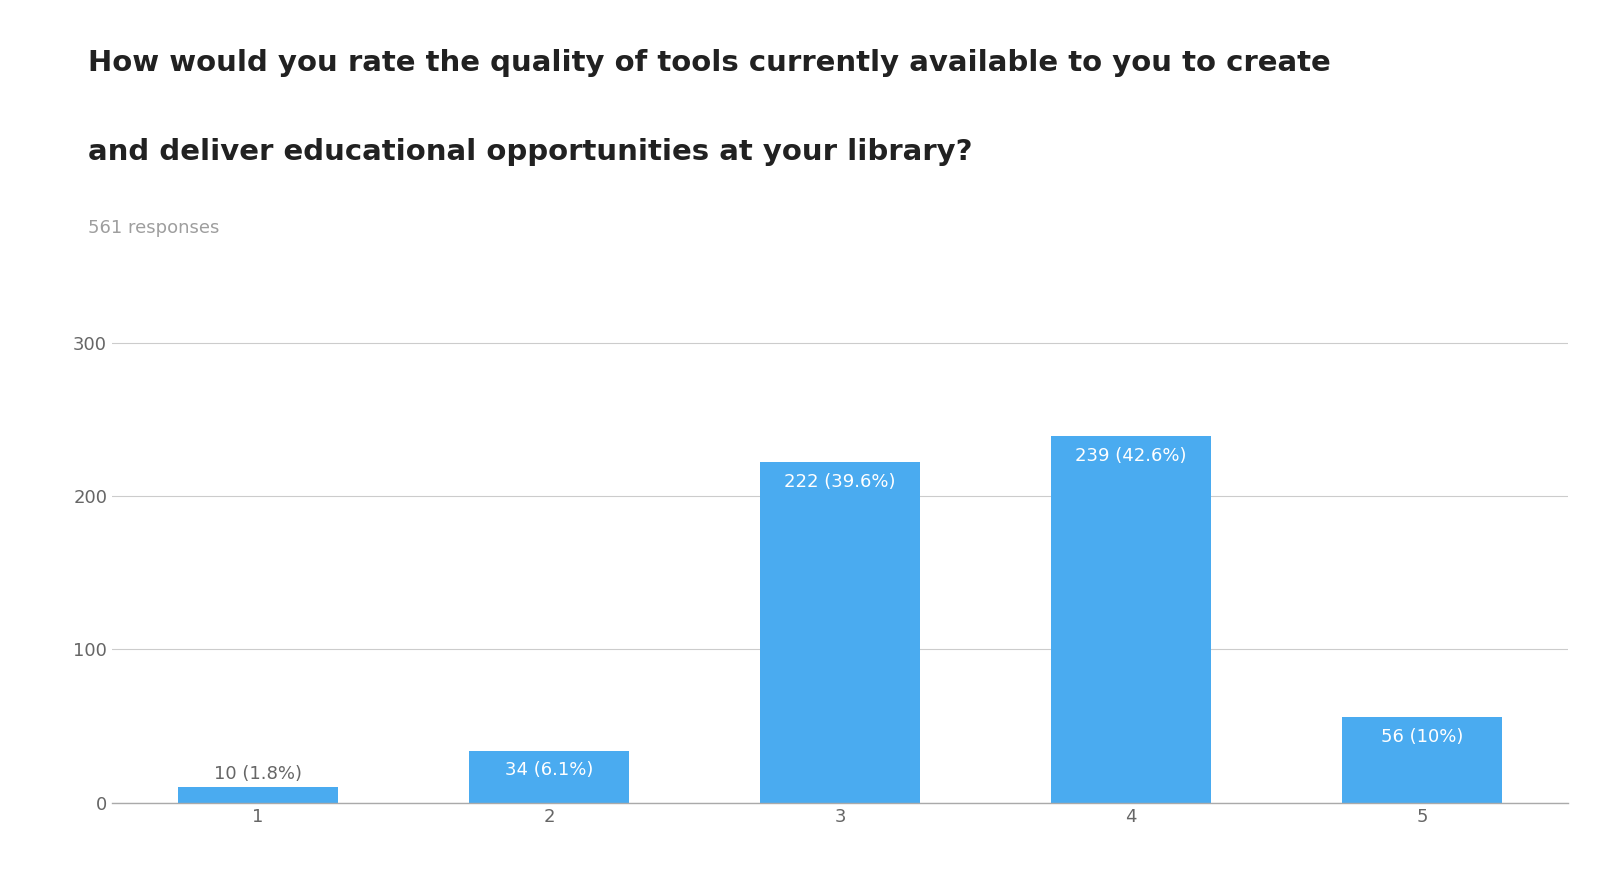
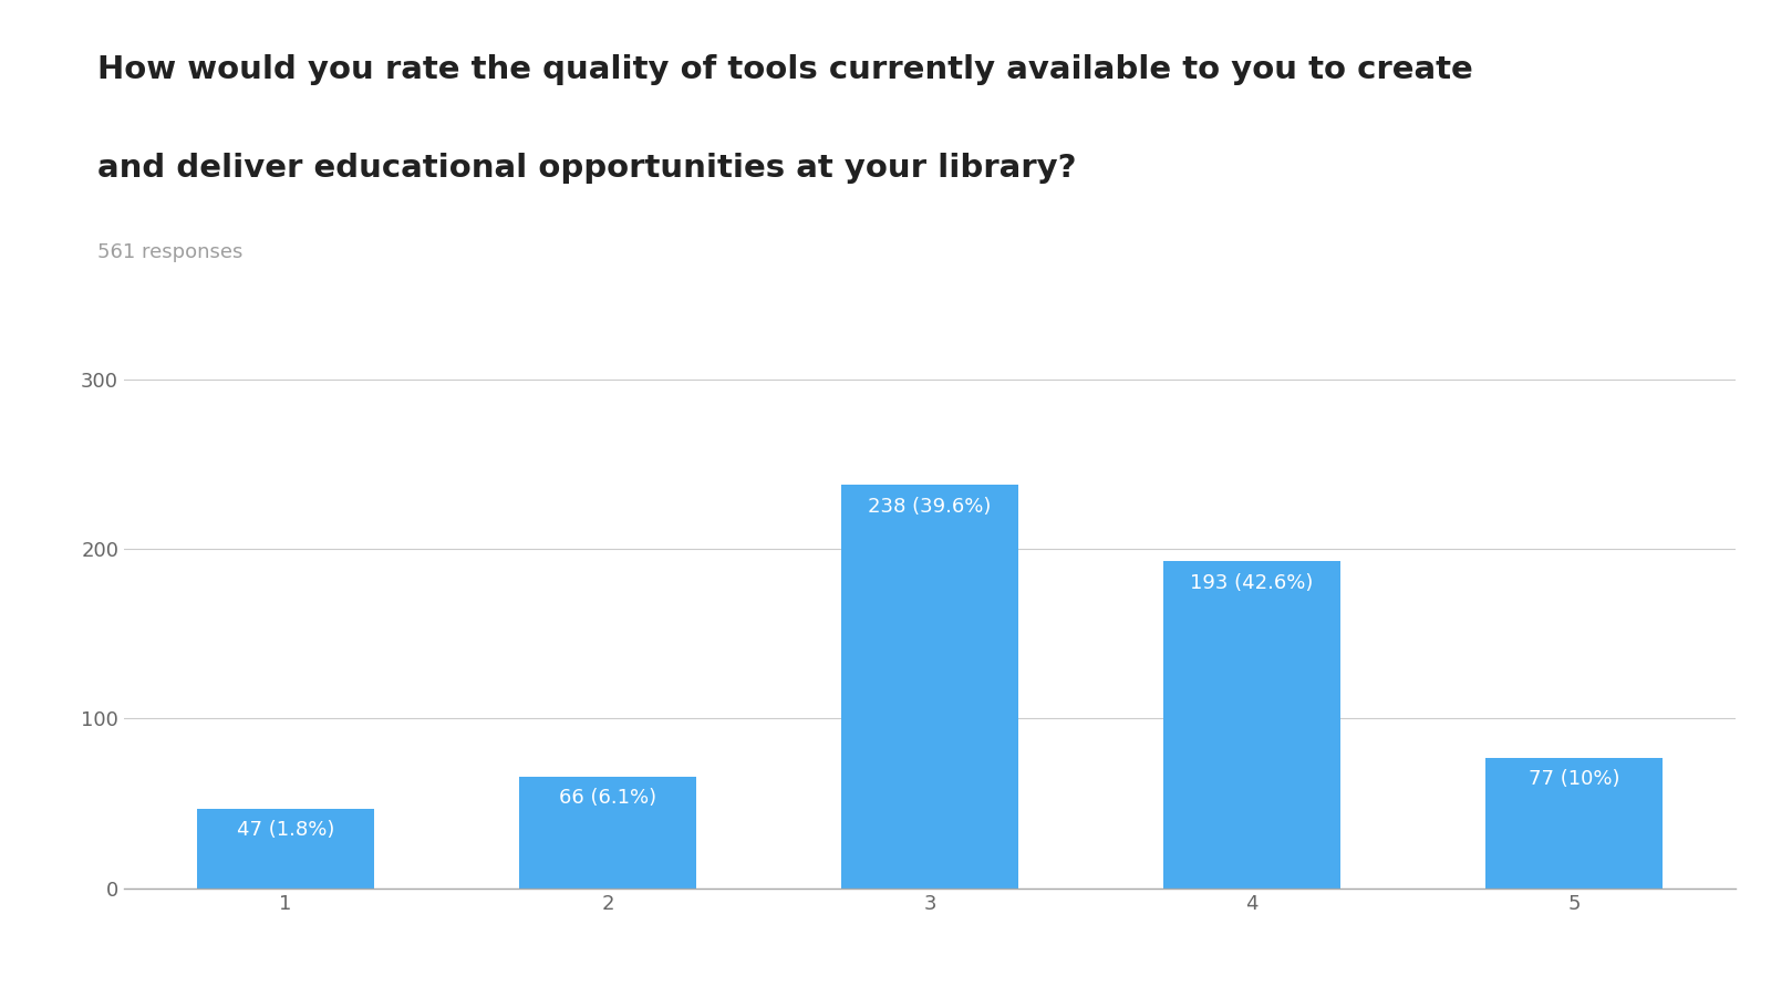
1: 10 -> 47
2: 34 -> 66
3: 222 -> 238
4: 239 -> 193
5: 56 -> 77
